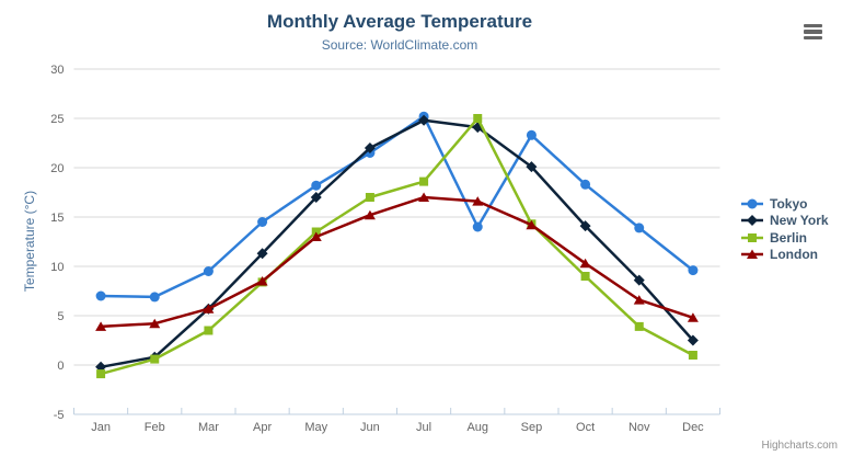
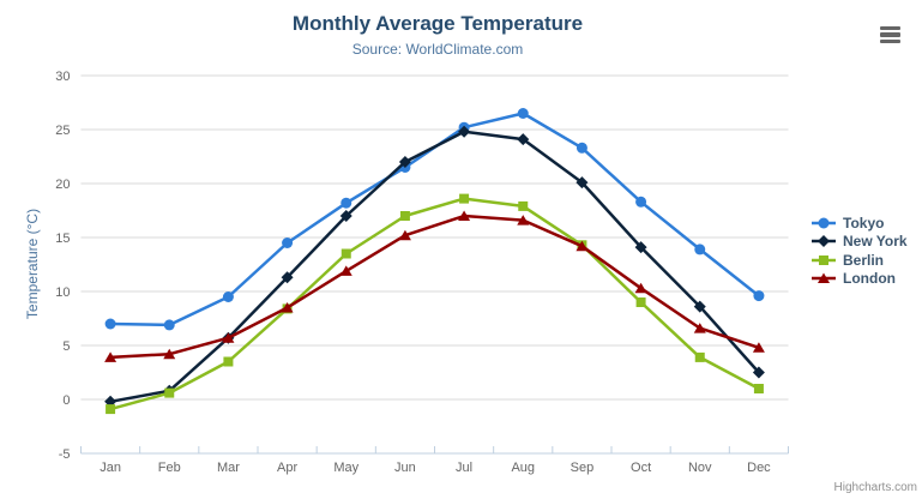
London/May: 13 -> 12
Tokyo/Aug: 14 -> 26
Berlin/Aug: 25 -> 18
